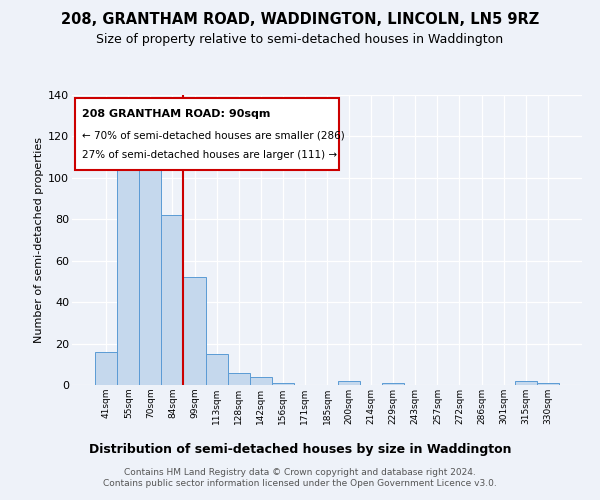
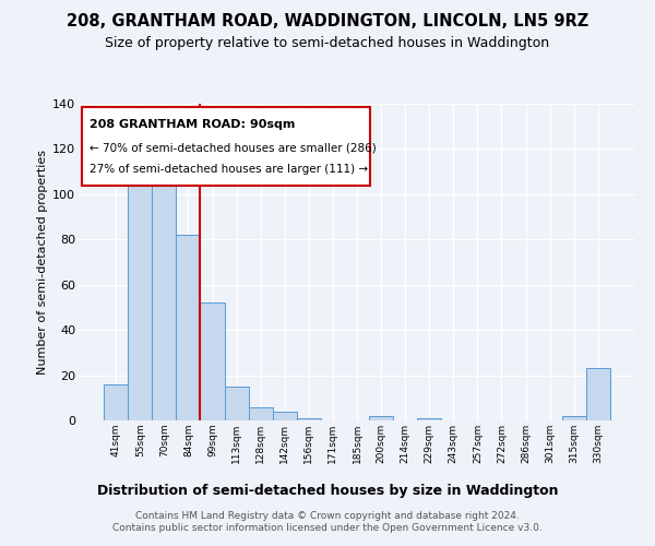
330sqm: 1 -> 23
